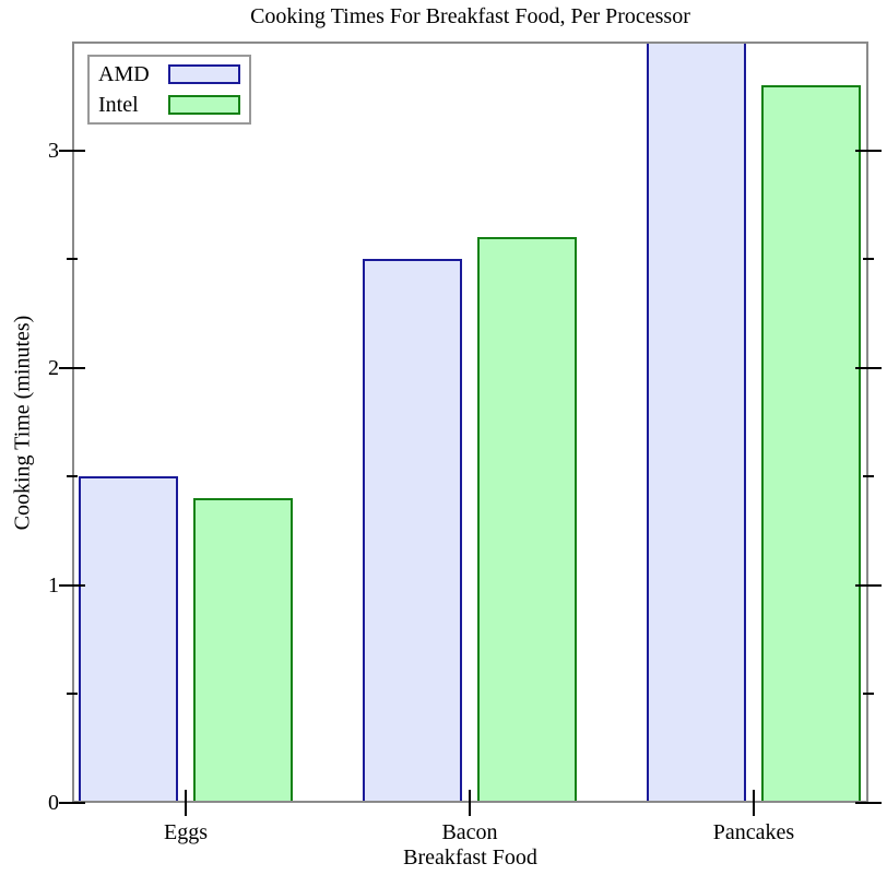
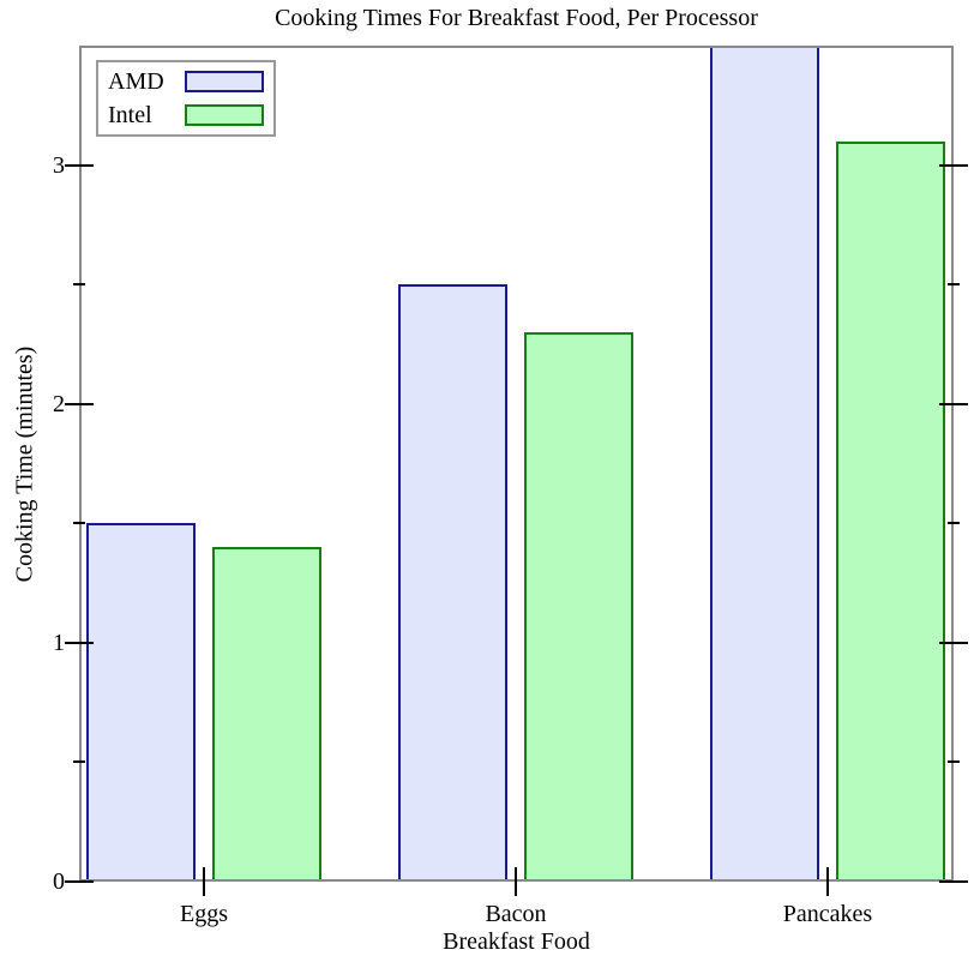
Intel/Bacon: 2.6 -> 2.3
Intel/Pancakes: 3.3 -> 3.1
